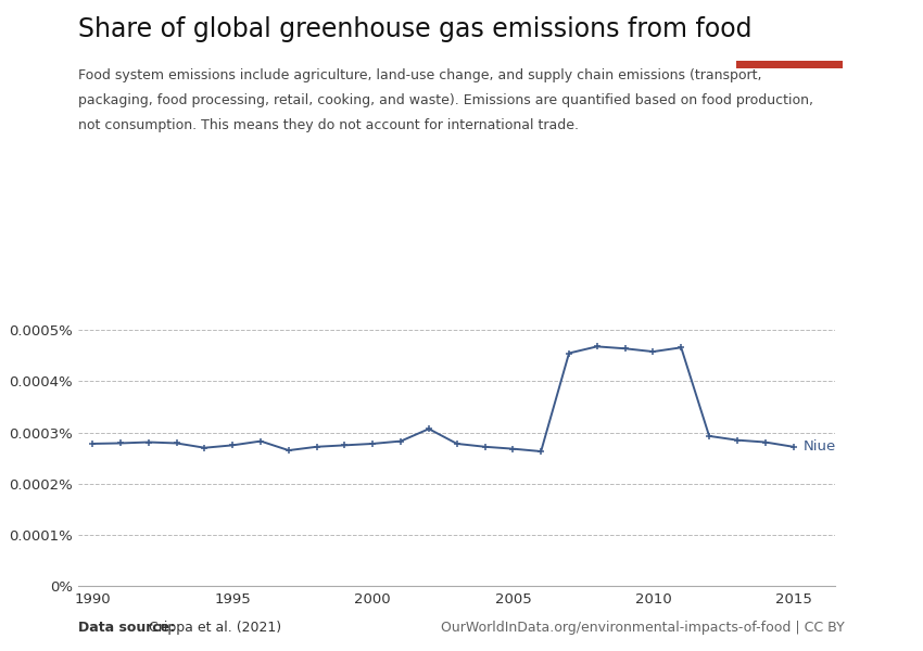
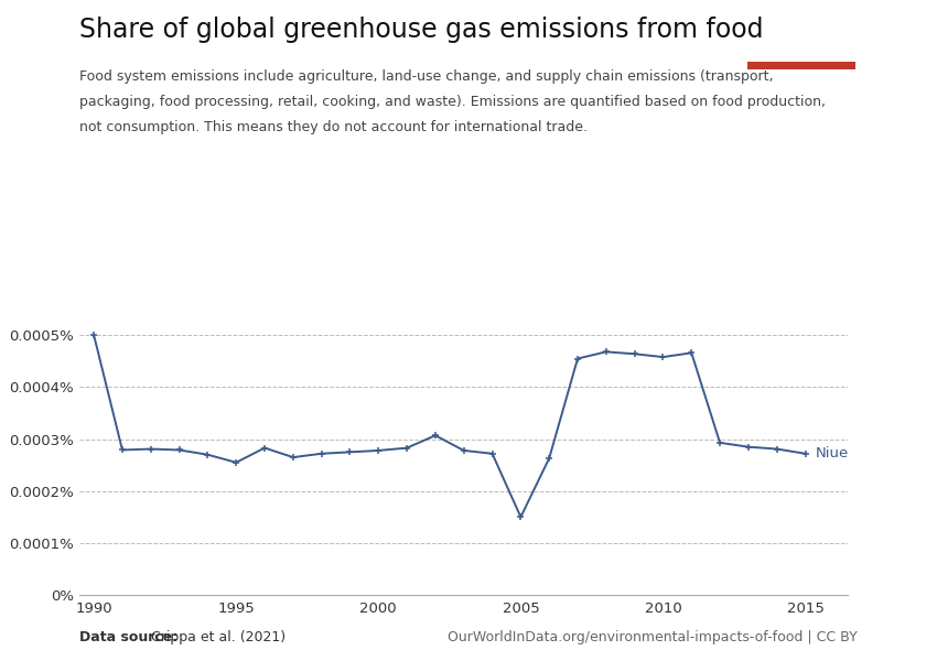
1990: 0.000278% -> 0.000500%
1995: 0.000275% -> 0.000255%
2005: 0.000268% -> 0.000150%
